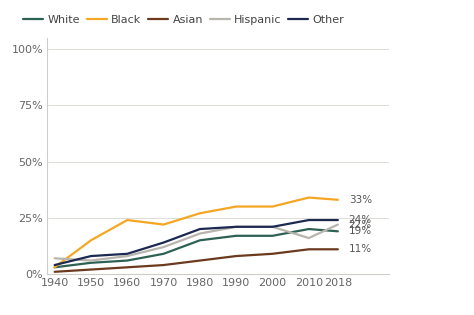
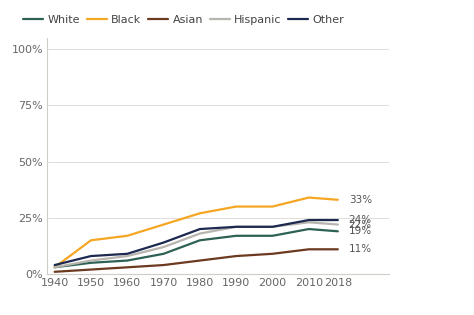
Hispanic/1940: 7% -> 3%
Black/1960: 24% -> 17%
Hispanic/2010: 16% -> 23%
